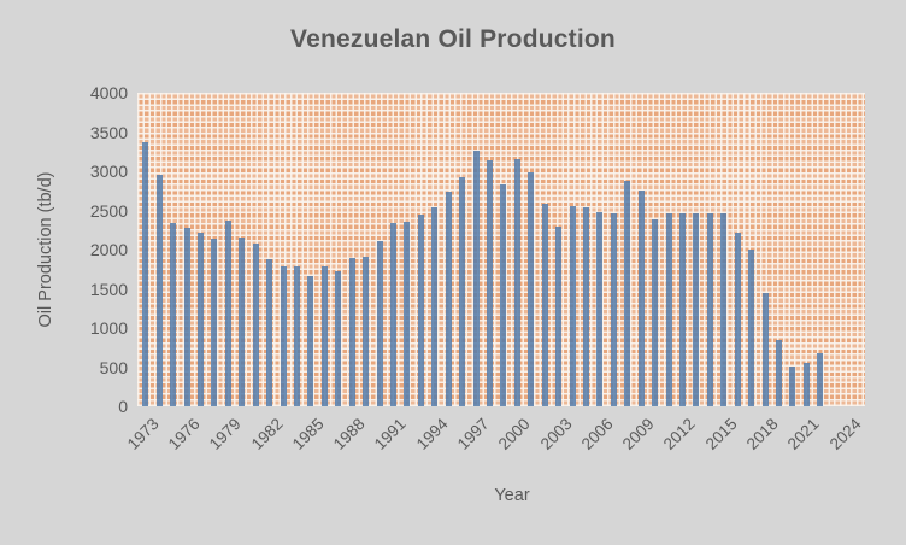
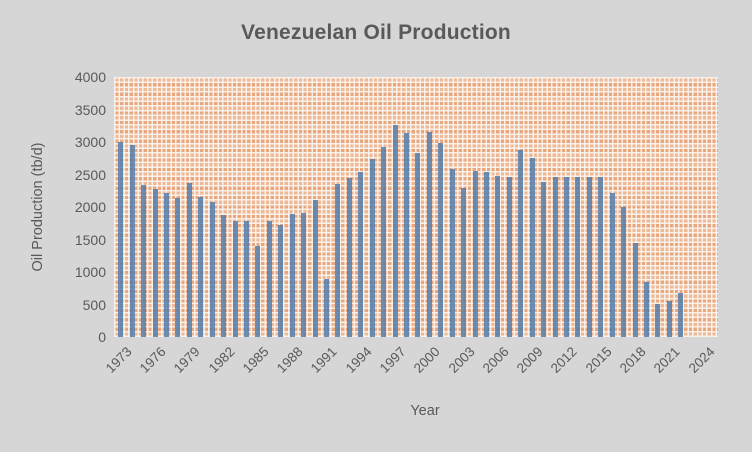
1973: 3400 -> 3000
1985: 1700 -> 1400
1991: 2300 -> 900
